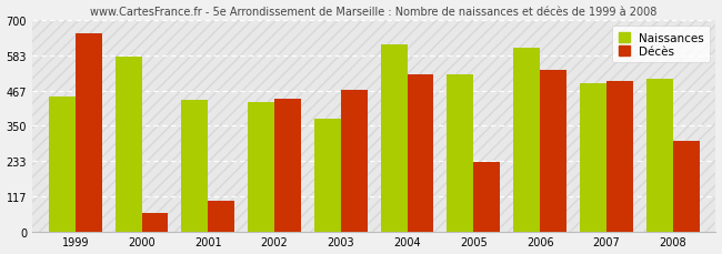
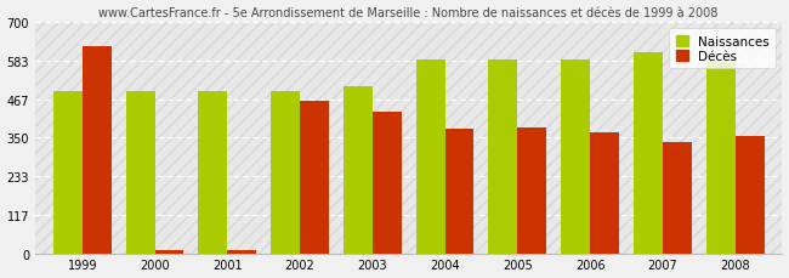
Naissances/1999: 445 -> 490
Décès/1999: 655 -> 628
Naissances/2000: 580 -> 490
Décès/2000: 60 -> 8
Naissances/2001: 435 -> 492
Décès/2001: 100 -> 9
Naissances/2002: 430 -> 492
Décès/2002: 440 -> 462
Naissances/2003: 375 -> 505
Décès/2003: 470 -> 428
Naissances/2004: 620 -> 585
Décès/2004: 520 -> 378
Naissances/2005: 520 -> 585
Décès/2005: 230 -> 382
Naissances/2006: 610 -> 588
Décès/2006: 535 -> 366
Naissances/2007: 490 -> 608
Décès/2007: 500 -> 338
Naissances/2008: 505 -> 578
Décès/2008: 300 -> 355
